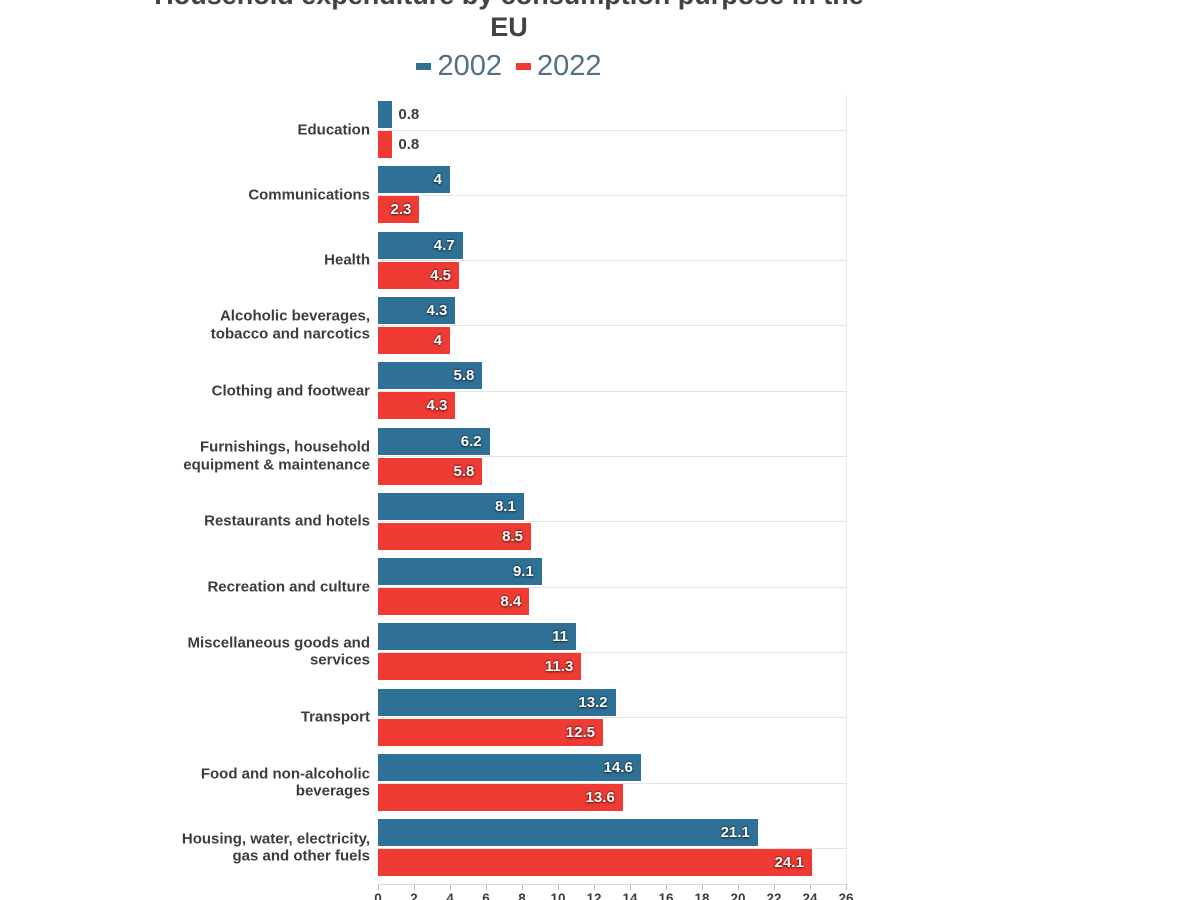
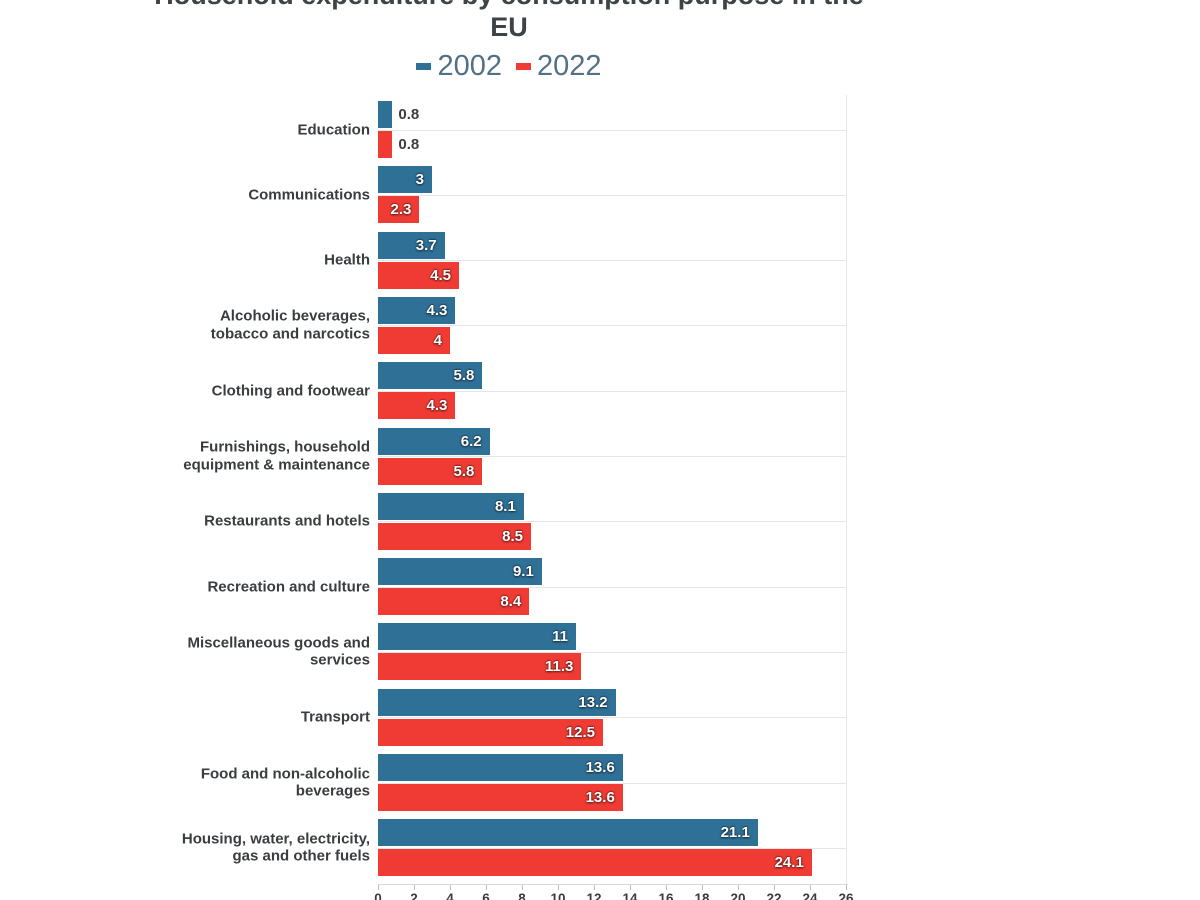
2002/Communications: 4 -> 3
2002/Health: 4.7 -> 3.7
2002/Food and non-alcoholic beverages: 14.6 -> 13.6
